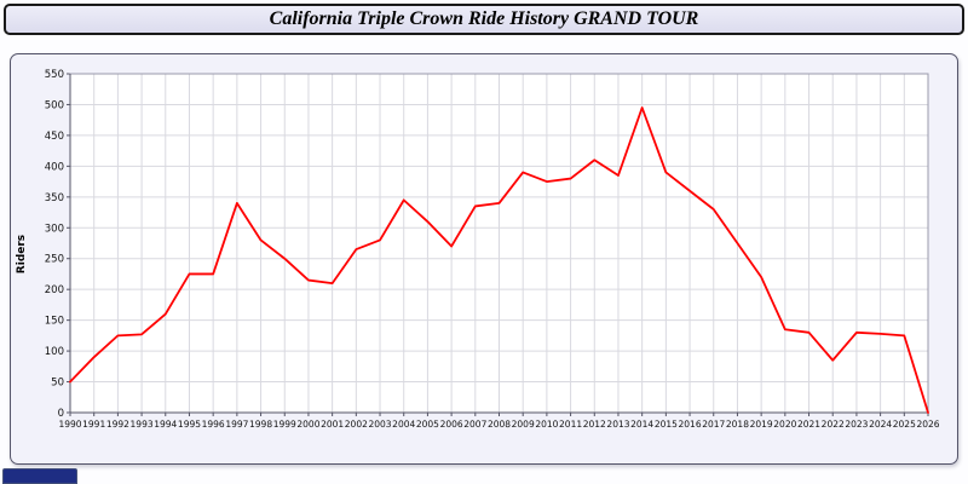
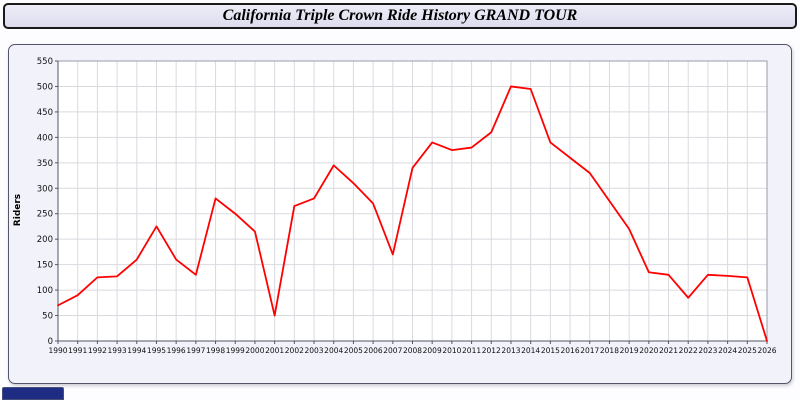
1990: 50 -> 70
1996: 220 -> 160
1997: 340 -> 130
2001: 210 -> 50
2007: 340 -> 170
2013: 380 -> 500
